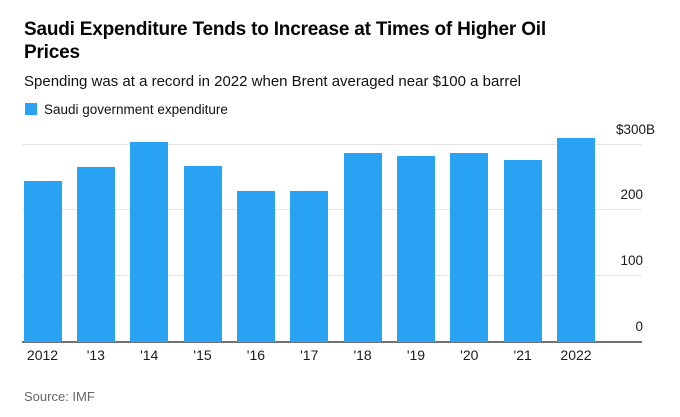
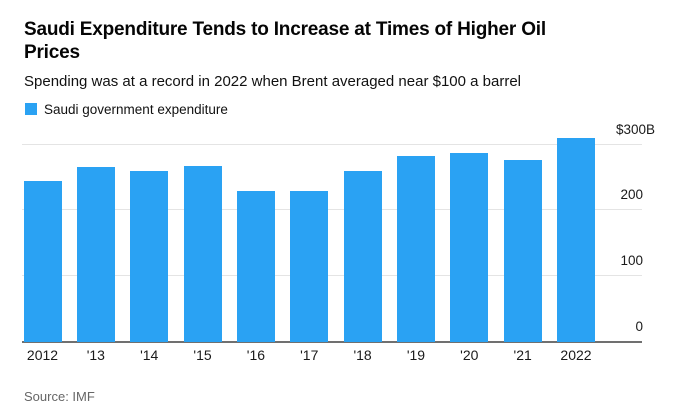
'14: 300 -> 260
'18: 290 -> 260
